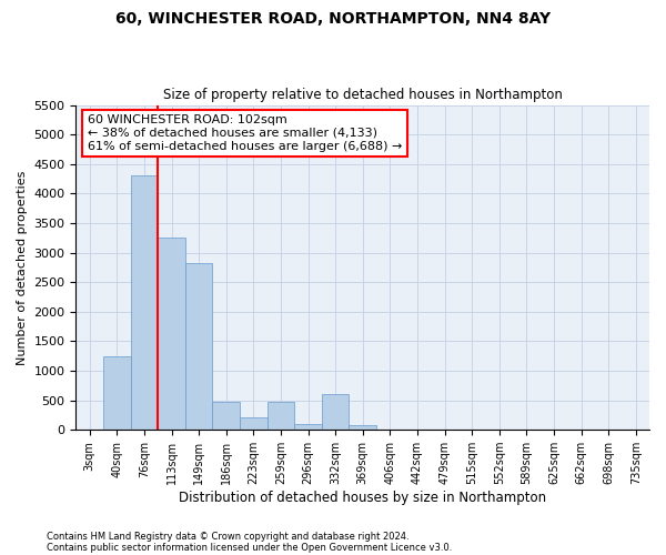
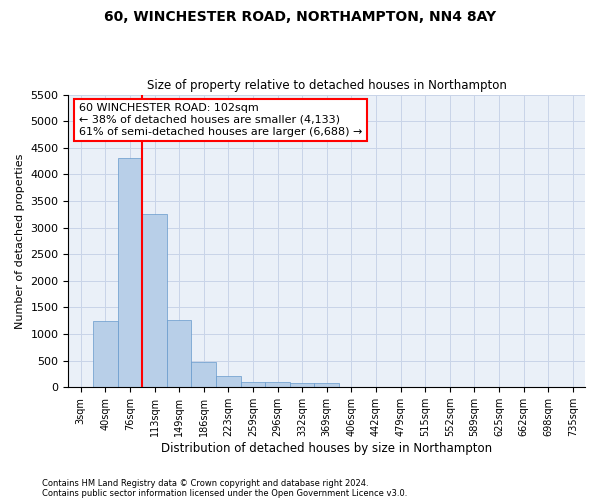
149sqm: 2820 -> 1270
259sqm: 480 -> 100
332sqm: 600 -> 70
